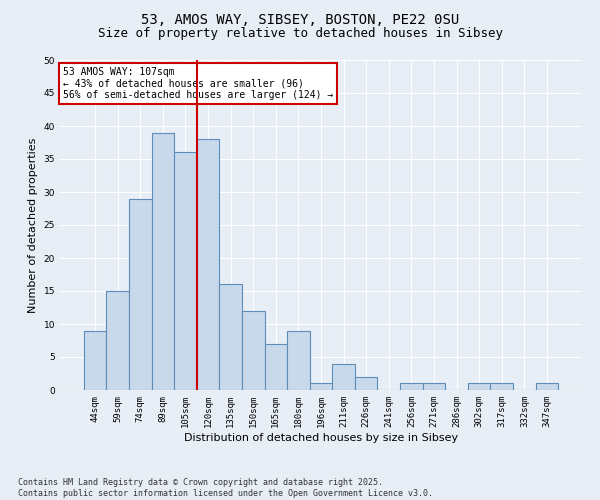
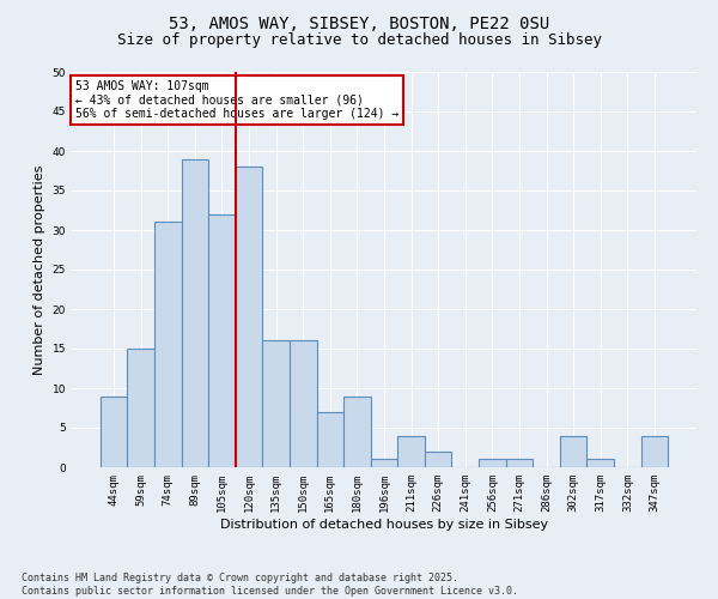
74sqm: 29 -> 31
105sqm: 36 -> 32
150sqm: 12 -> 16
302sqm: 1 -> 4
347sqm: 1 -> 4
